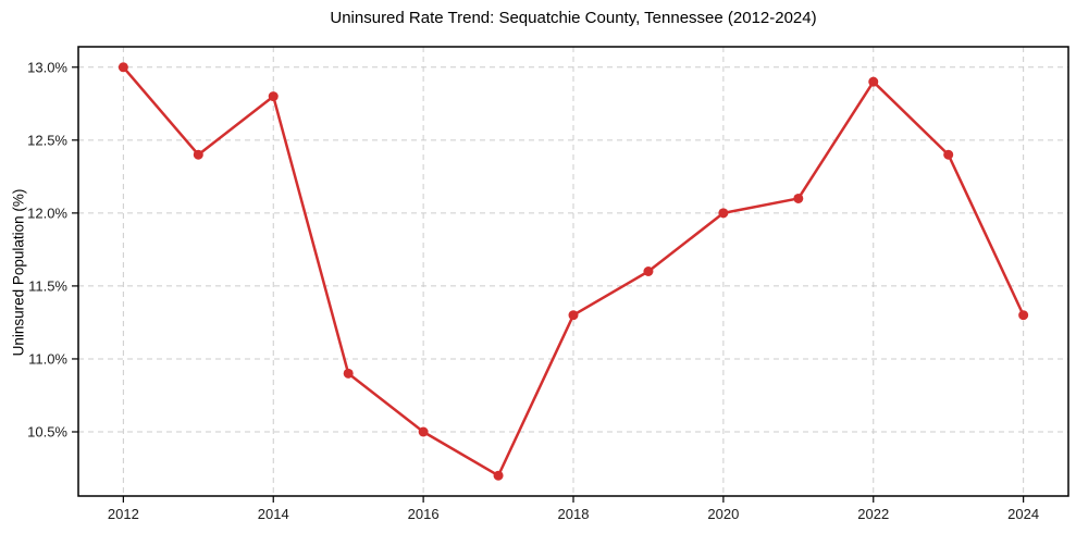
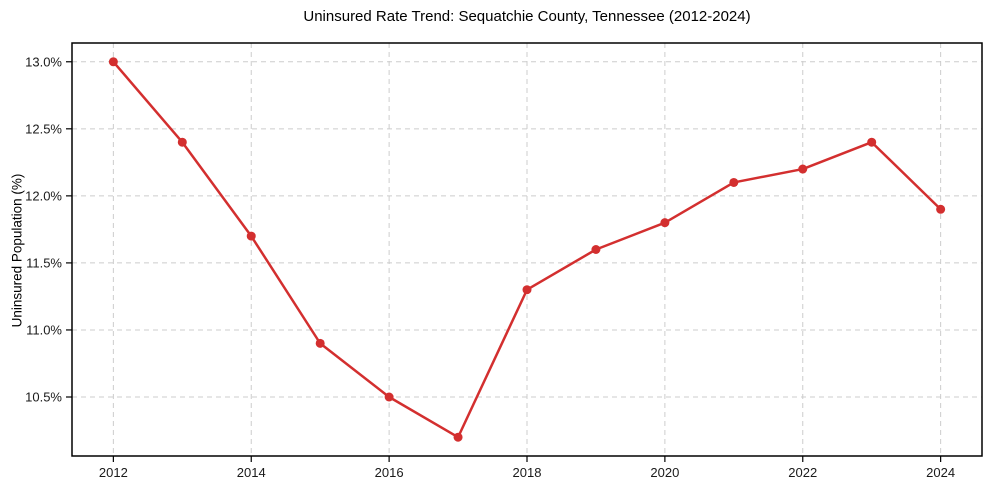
2014: 12.8% -> 11.7%
2020: 12.0% -> 11.8%
2022: 12.9% -> 12.2%
2024: 11.3% -> 11.9%
